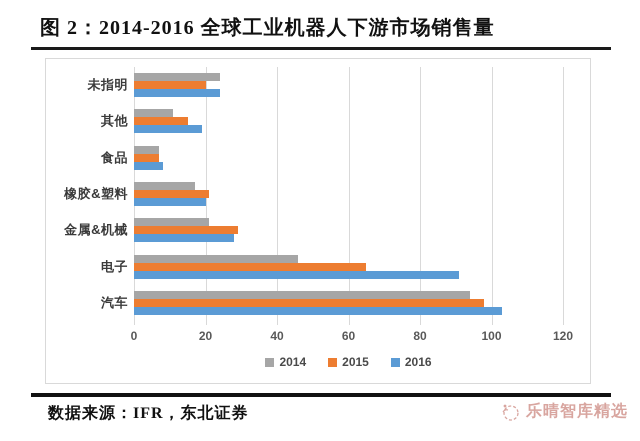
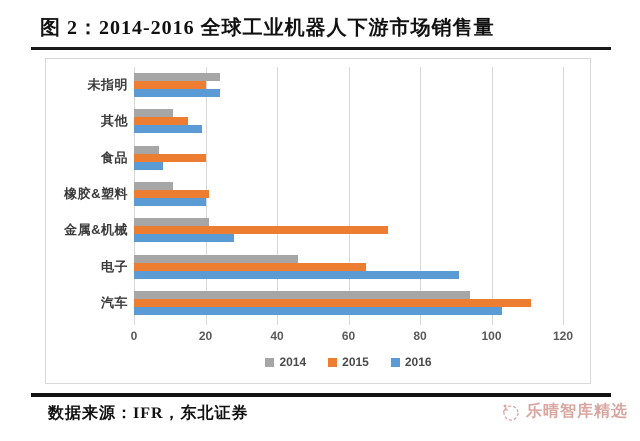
2015/食品: 7 -> 20
2014/橡胶&塑料: 17 -> 11
2015/金属&机械: 29 -> 71
2015/汽车: 98 -> 111
